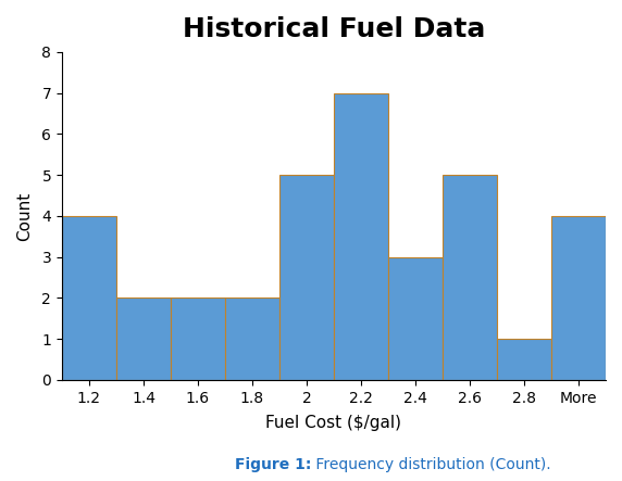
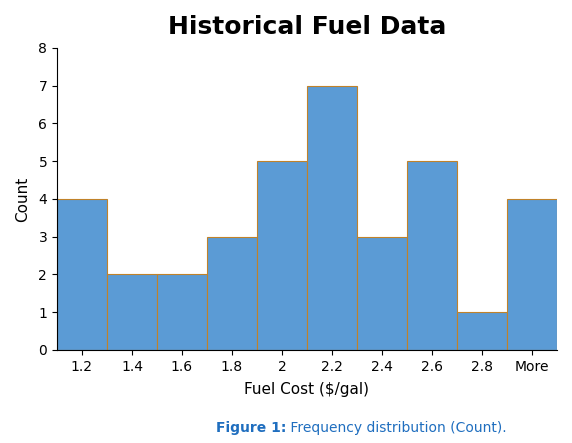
1.8: 2 -> 3
